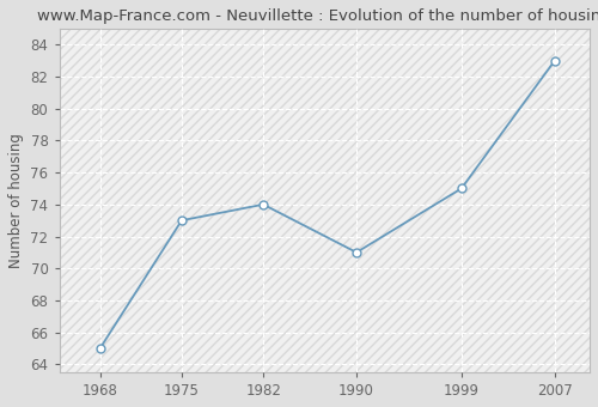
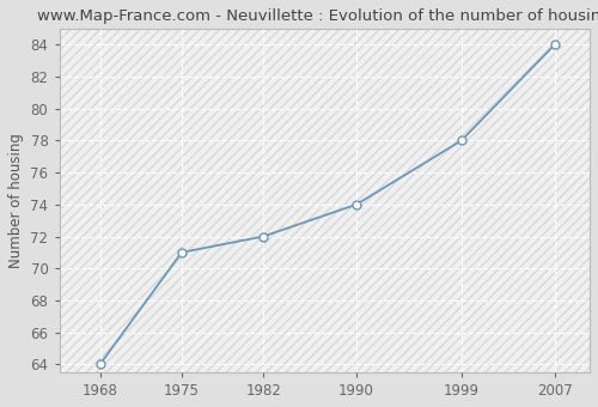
1968: 65 -> 64
1975: 73 -> 71
1982: 74 -> 72
1990: 71 -> 74
1999: 75 -> 78
2007: 83 -> 84
